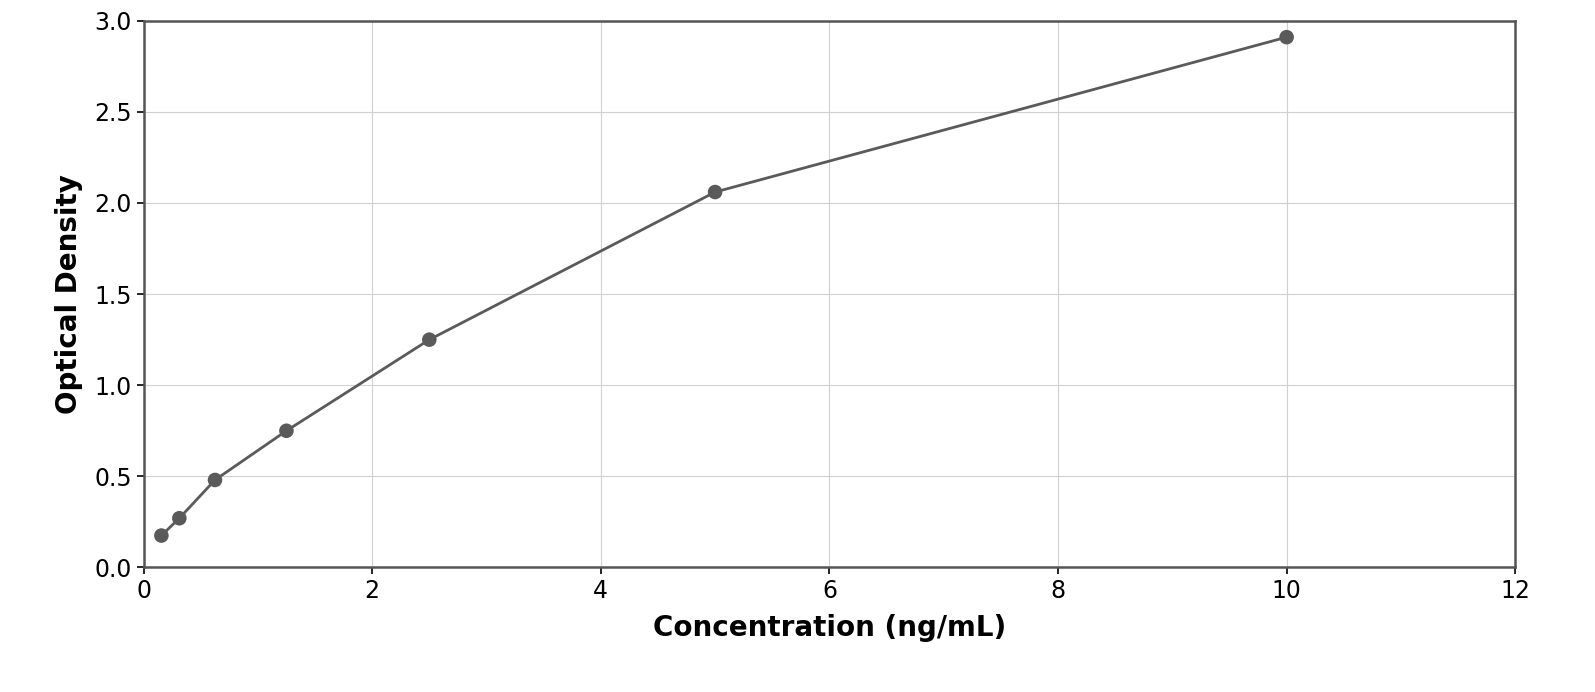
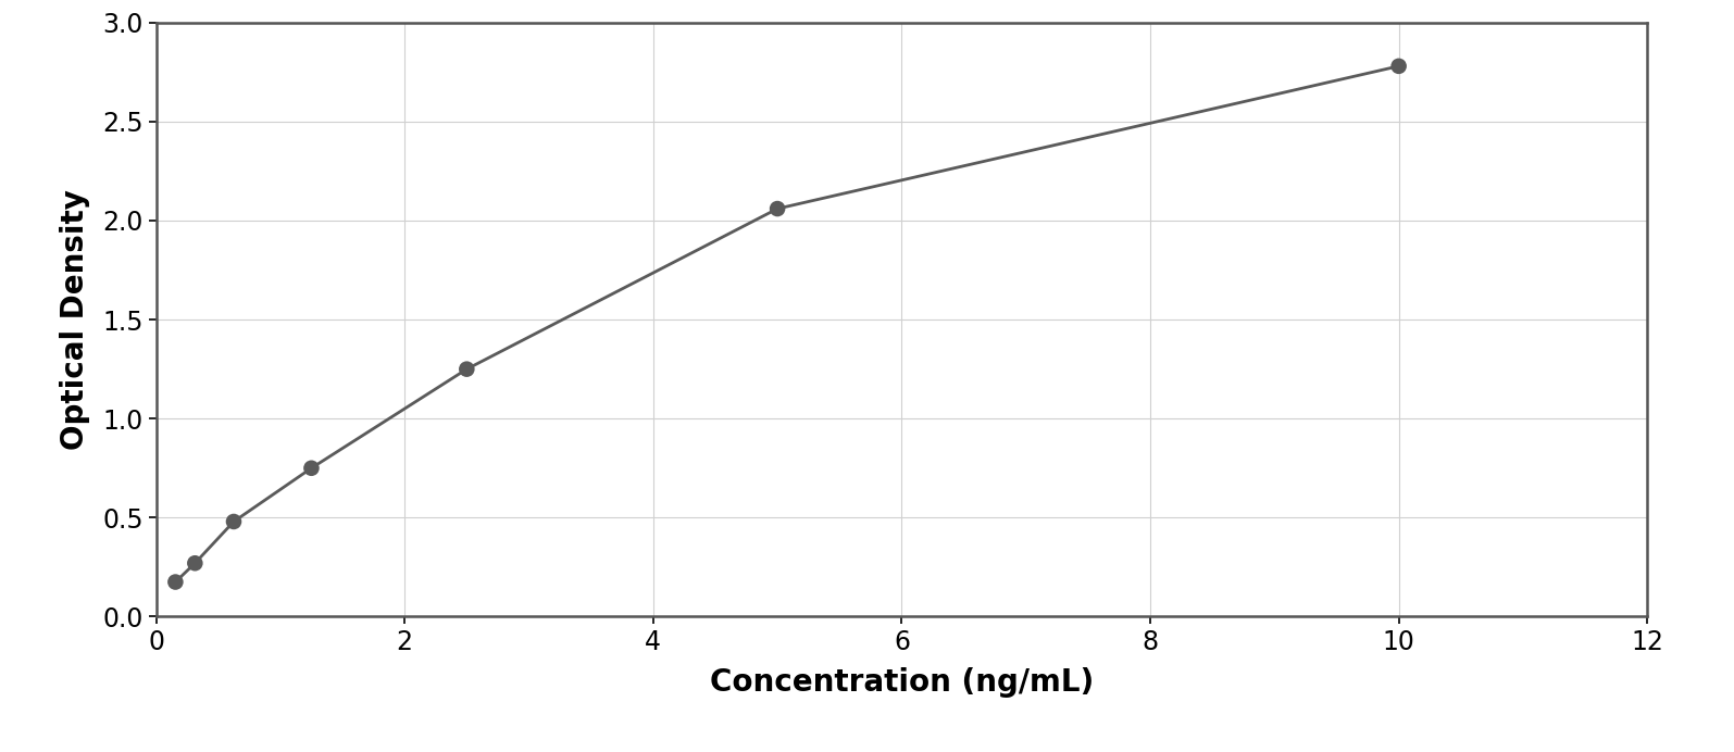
10: 2.91 -> 2.78
